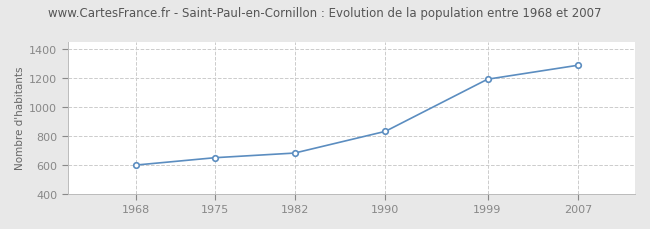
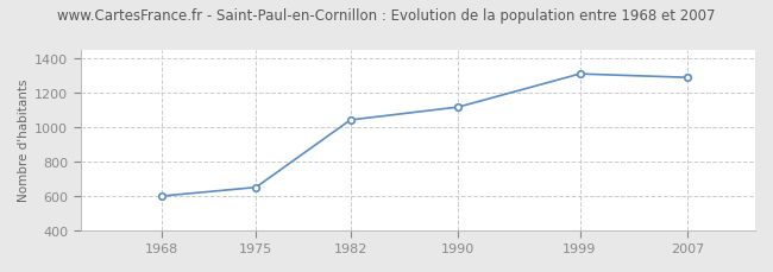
1982: 680 -> 1040
1990: 830 -> 1120
1999: 1190 -> 1310
